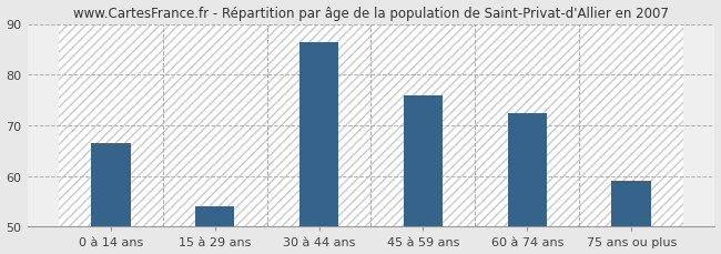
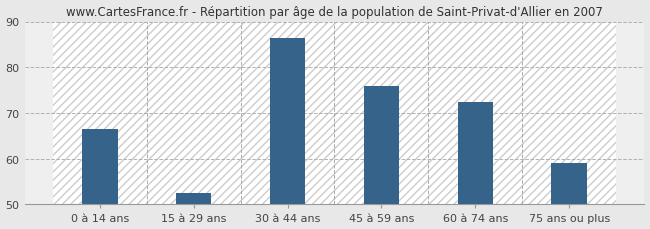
15 à 29 ans: 54.0 -> 52.5
